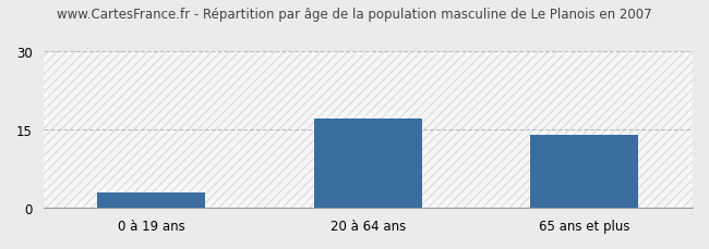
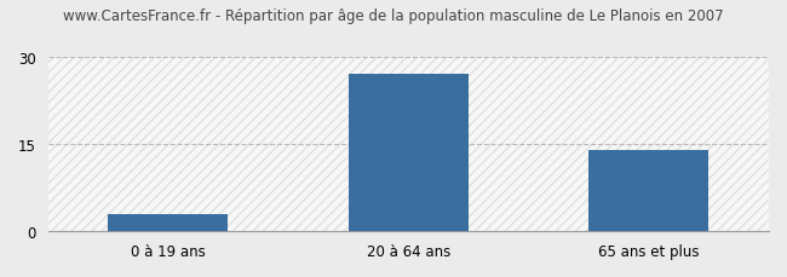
20 à 64 ans: 17 -> 27
